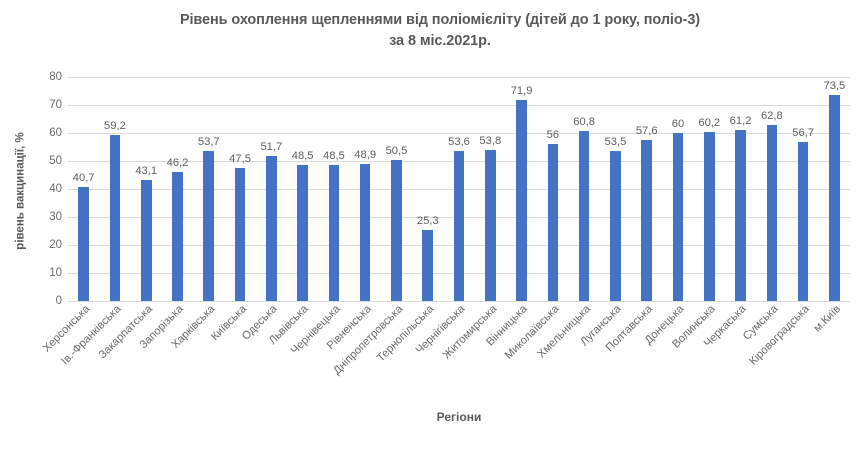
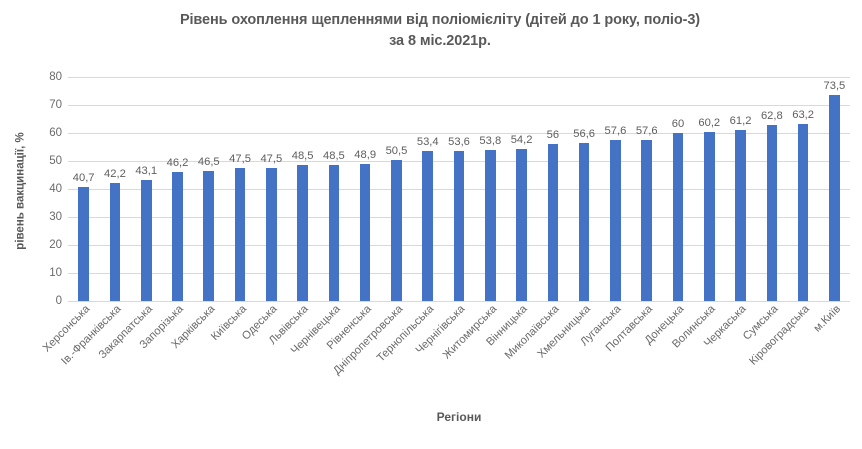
Ів.-Франківська: 59,2 -> 42,2
Харківська: 53,7 -> 46,5
Одеська: 51,7 -> 47,5
Тернопільська: 25,3 -> 53,4
Вінницька: 71,9 -> 54,2
Хмельницька: 60,8 -> 56,6
Луганська: 53,5 -> 57,6
Кіровоградська: 56,7 -> 63,2
